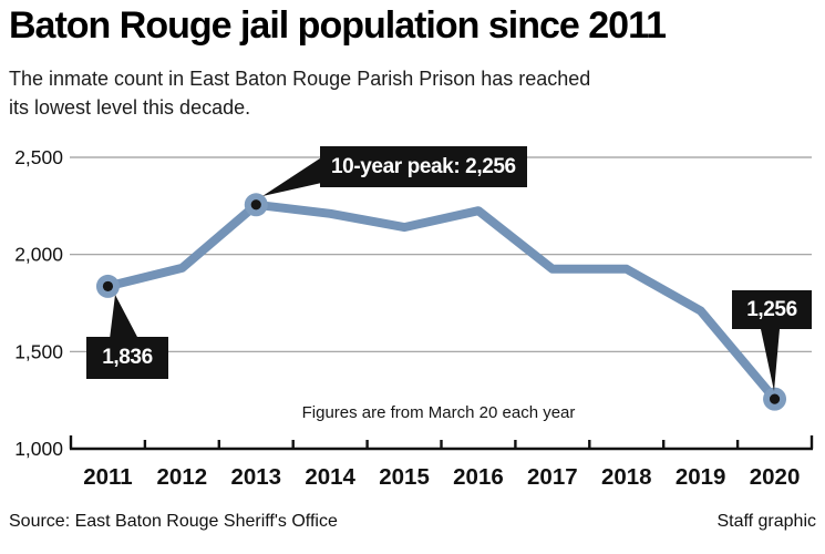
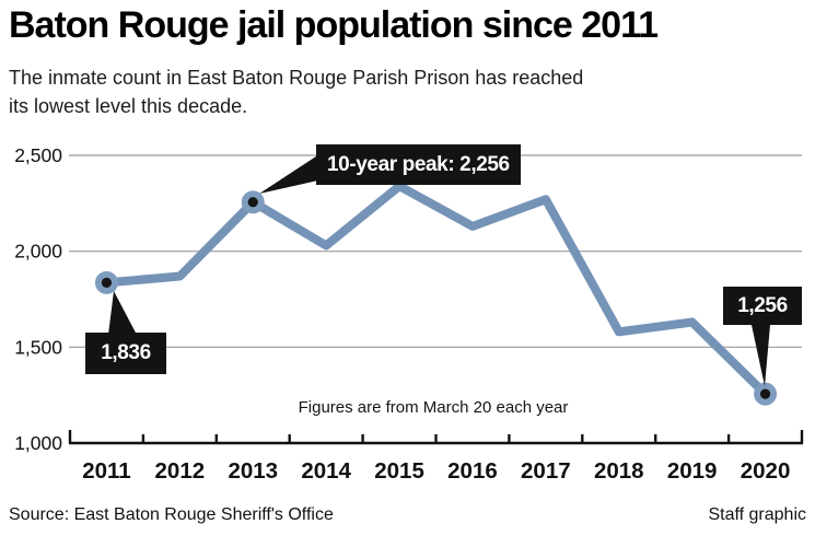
2012: 1930 -> 1870
2014: 2210 -> 2030
2015: 2140 -> 2340
2016: 2220 -> 2130
2017: 1920 -> 2270
2018: 1920 -> 1580
2019: 1710 -> 1630
